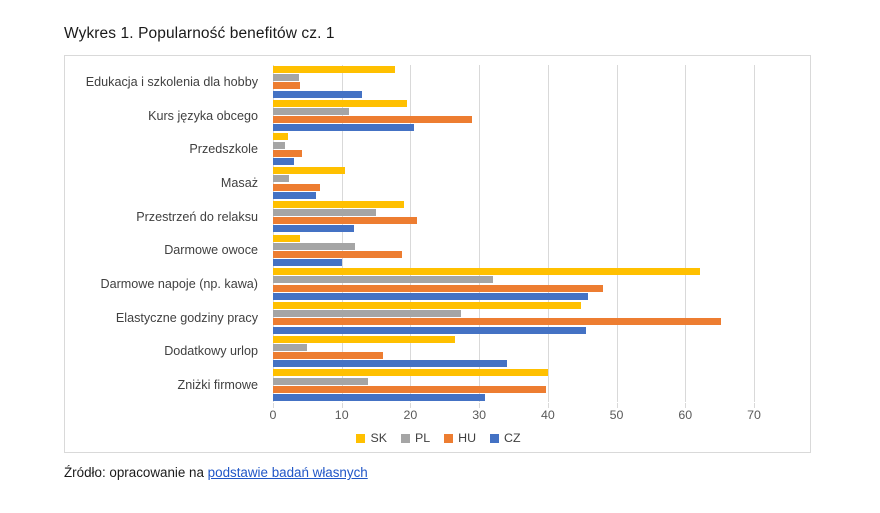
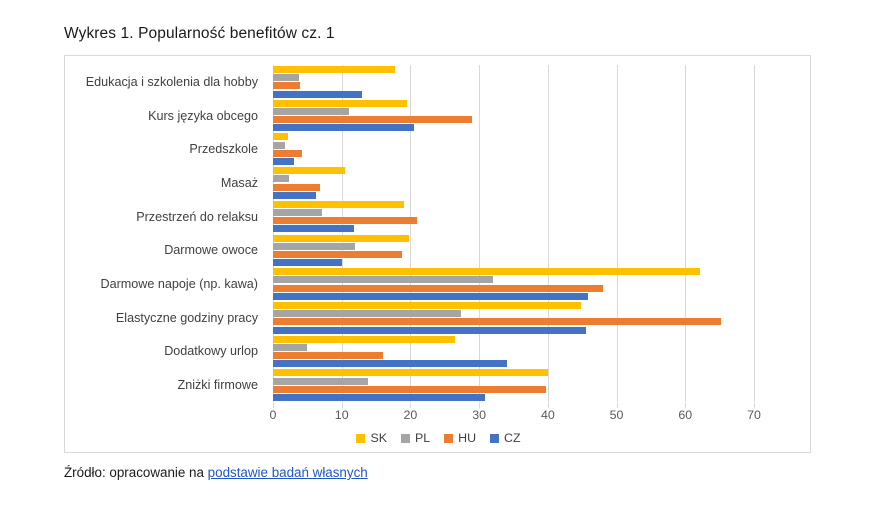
PL/Przestrzeń do relaksu: 15 -> 7
SK/Darmowe owoce: 4 -> 20
